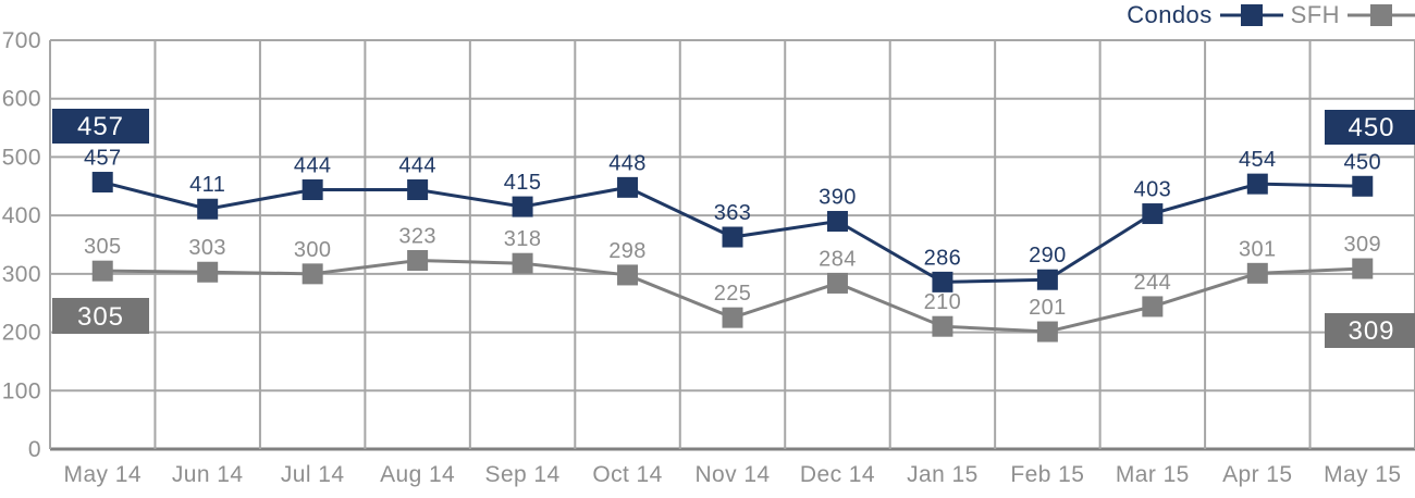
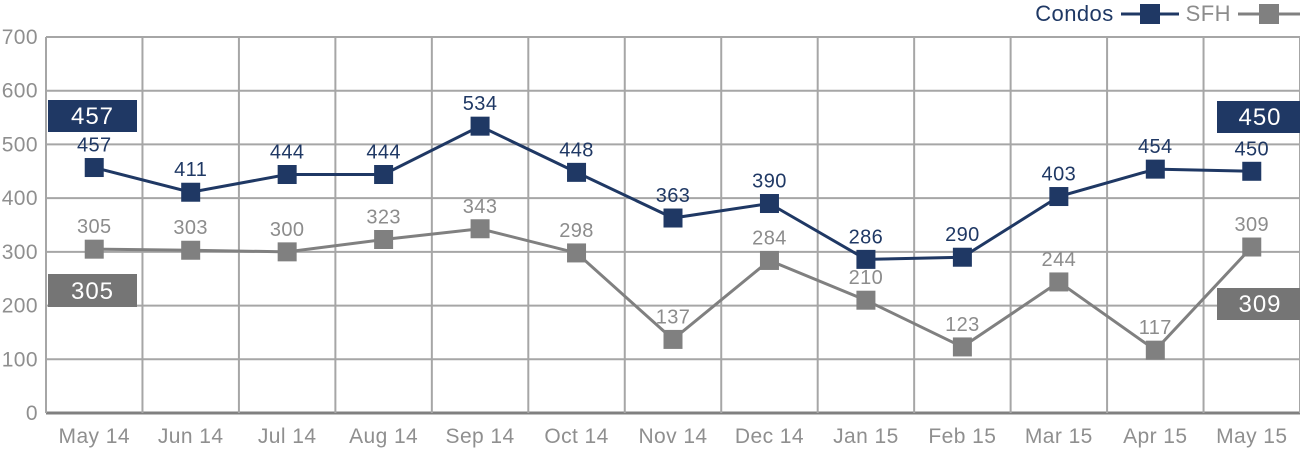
Condos/Sep 14: 415 -> 534
SFH/Sep 14: 318 -> 343
SFH/Nov 14: 225 -> 137
SFH/Feb 15: 201 -> 123
SFH/Apr 15: 301 -> 117
